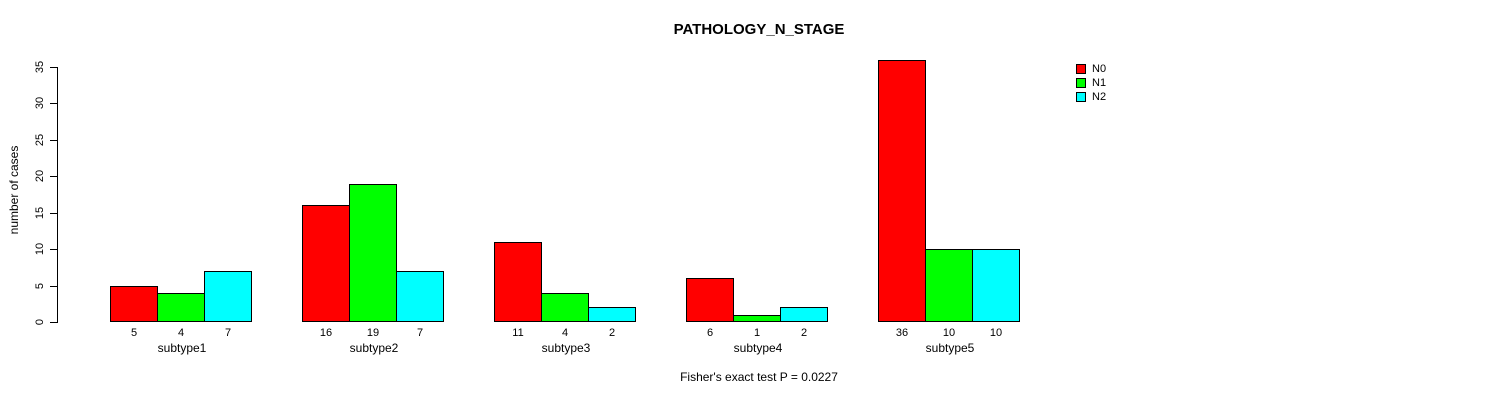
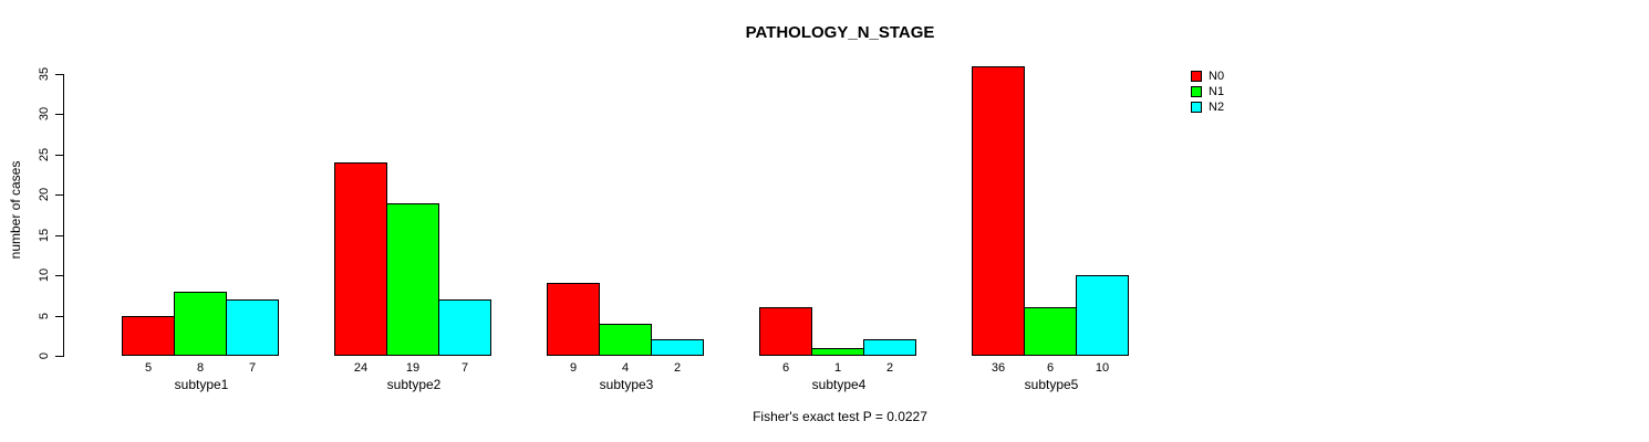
N1/subtype1: 4 -> 8
N0/subtype2: 16 -> 24
N0/subtype3: 11 -> 9
N1/subtype5: 10 -> 6
